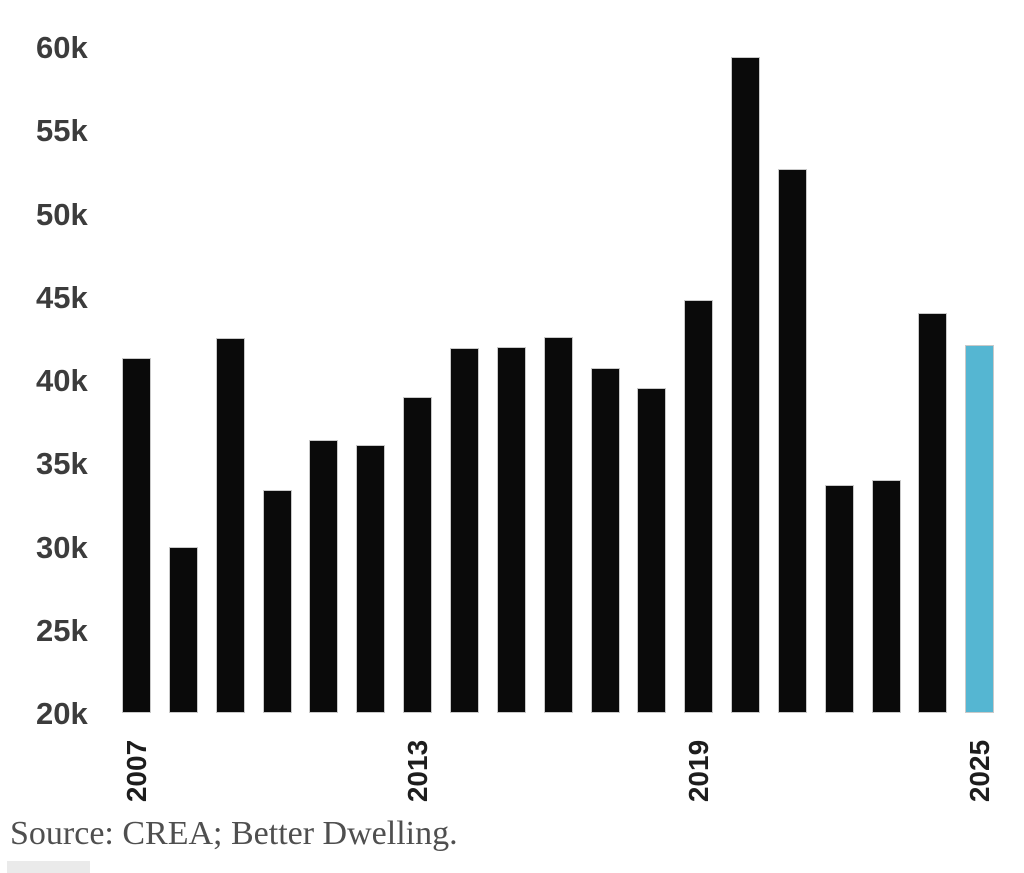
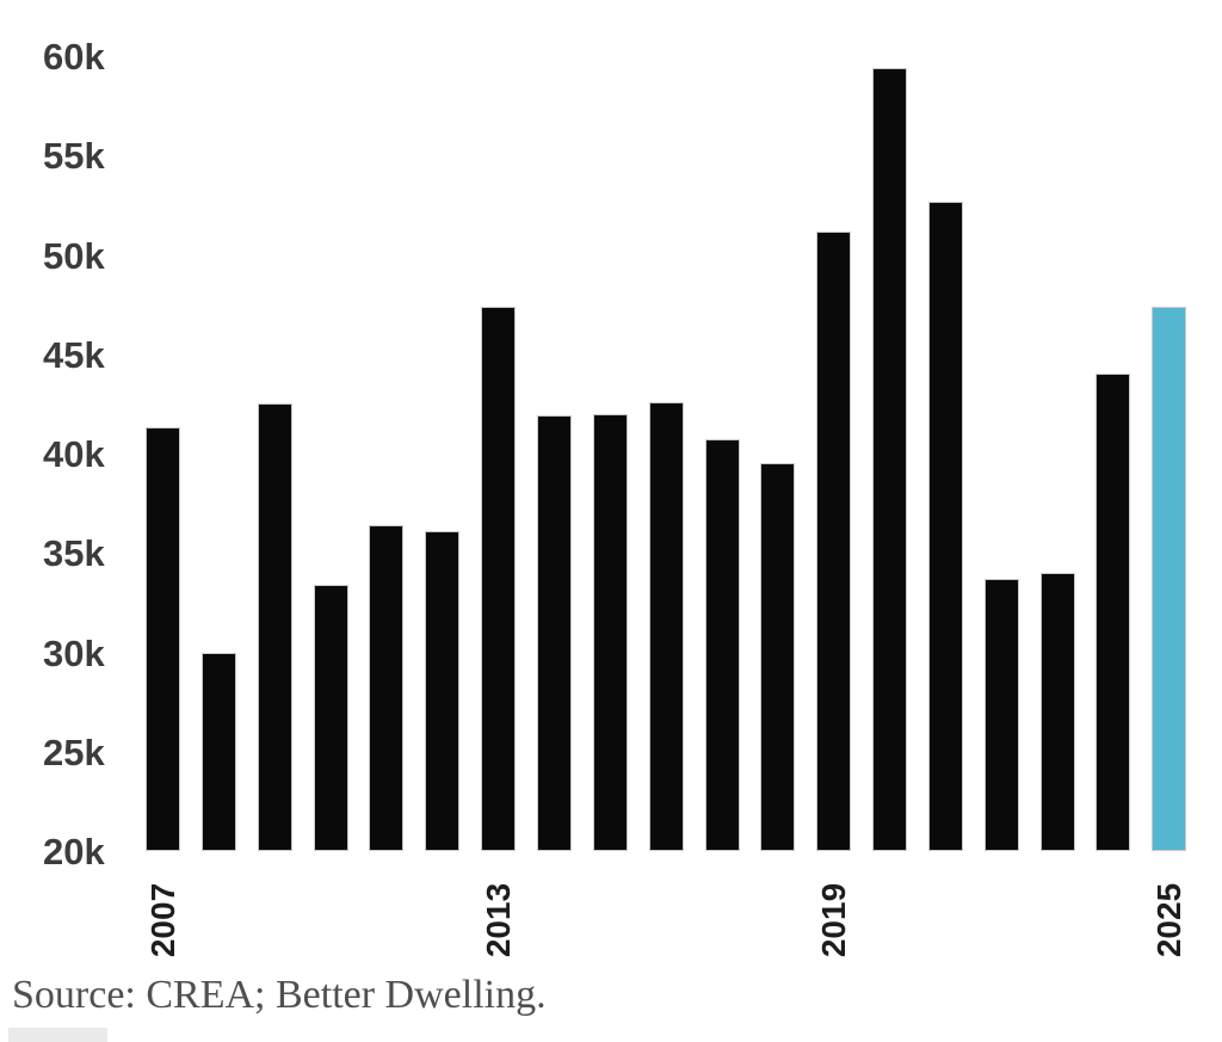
2013: 39.0k -> 47.4k
2019: 44.8k -> 51.2k
2025: 42.1k -> 47.4k
